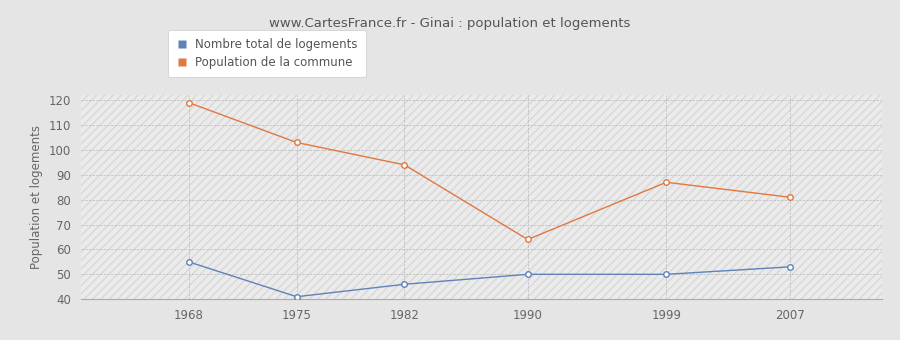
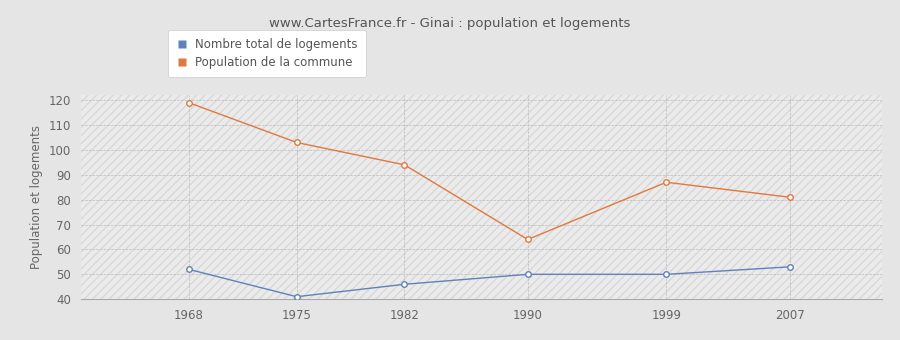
Nombre total de logements/1968: 55 -> 52
